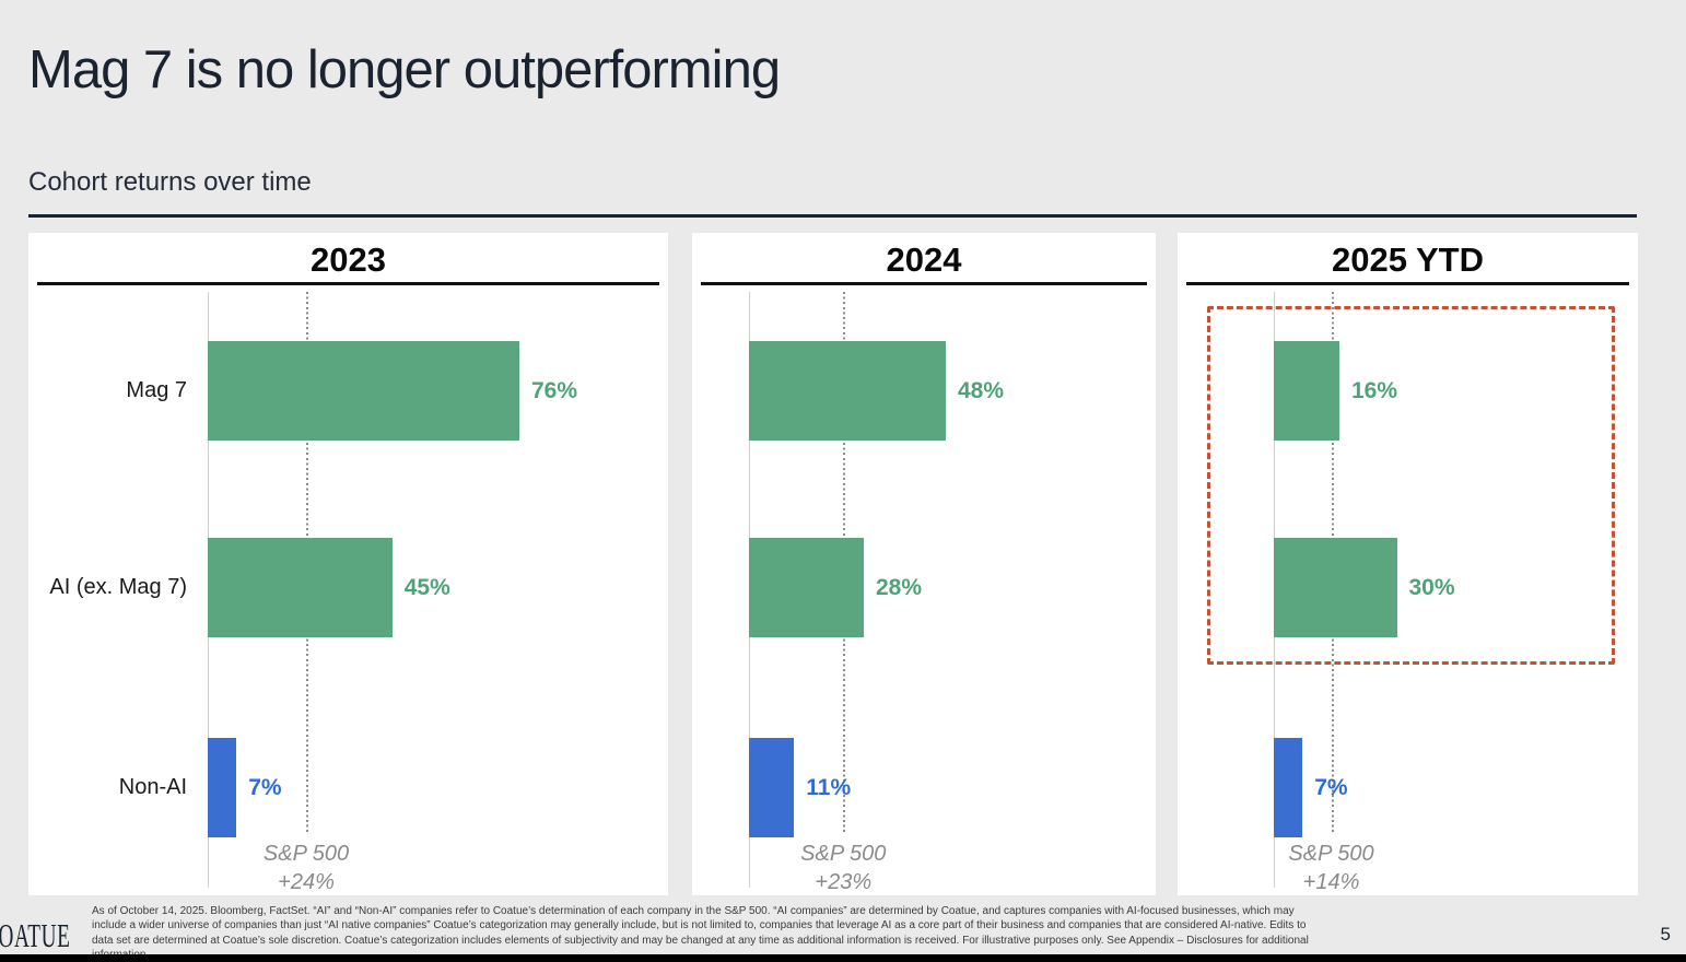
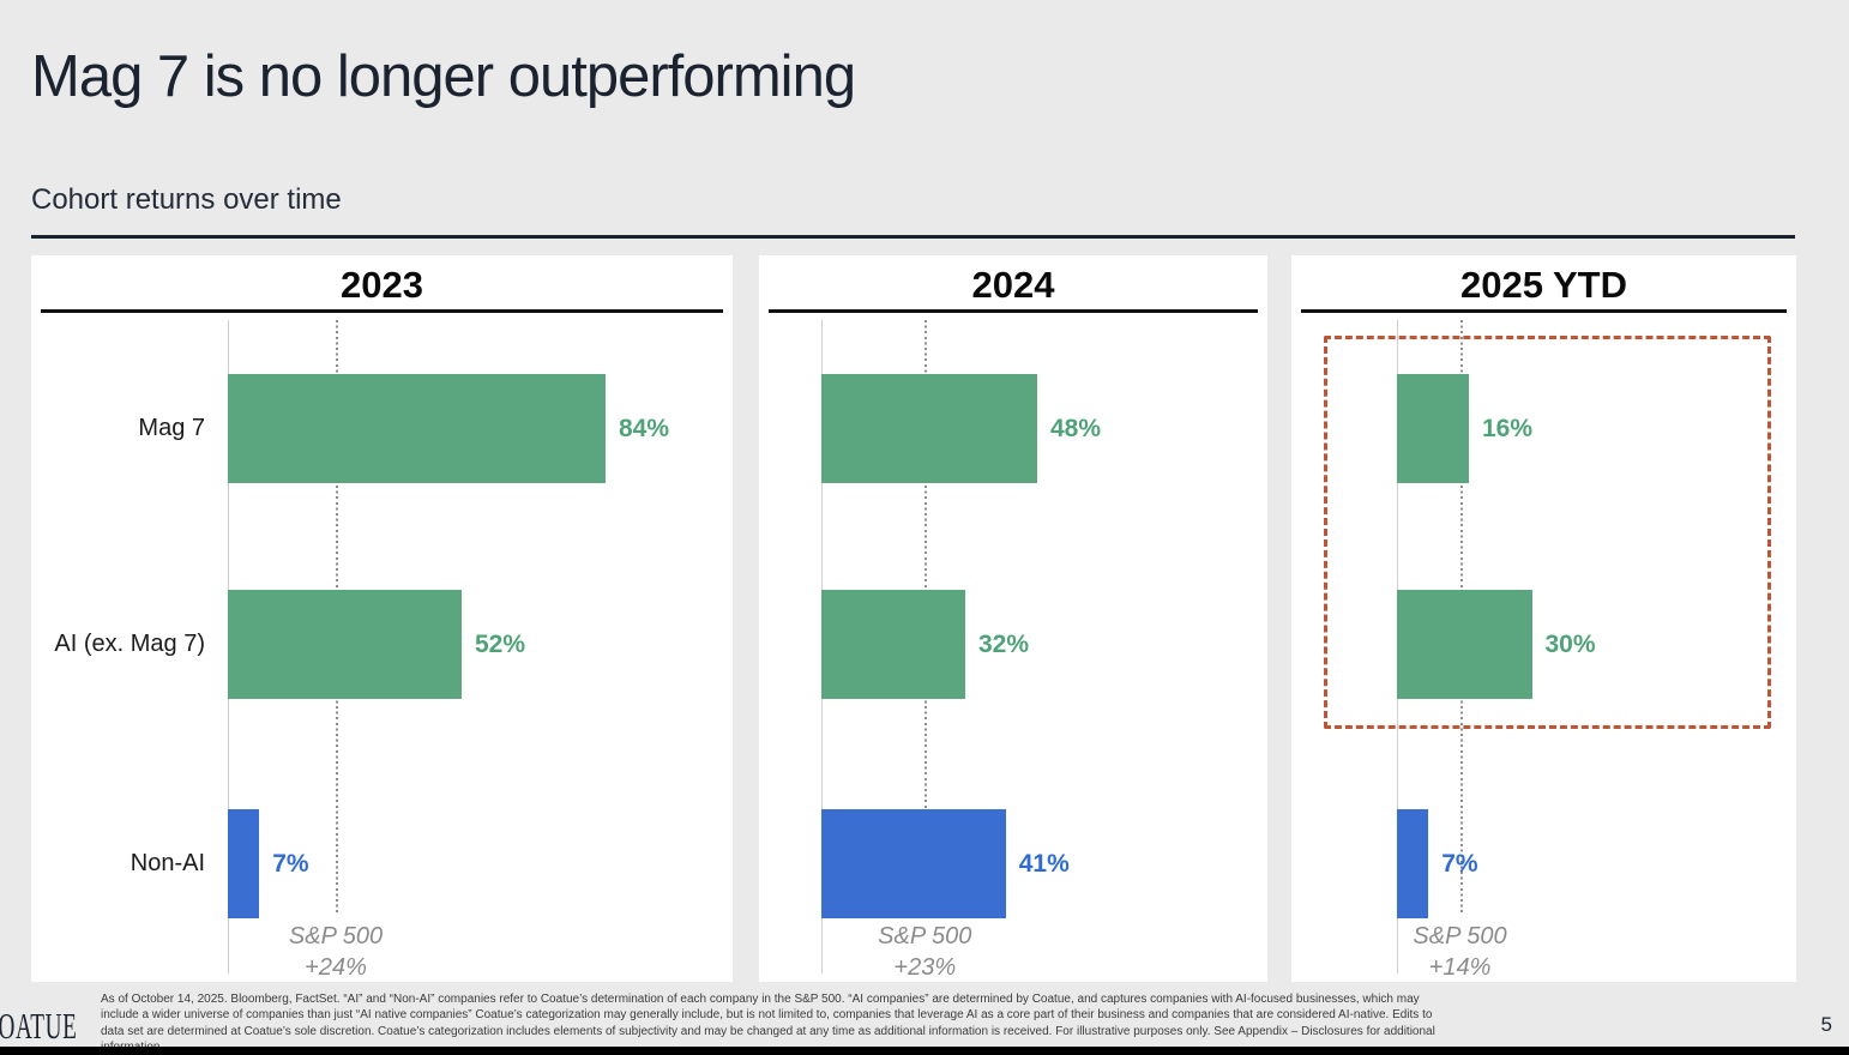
2023/Mag 7: 76% -> 84%
2023/AI (ex. Mag 7): 45% -> 52%
2024/AI (ex. Mag 7): 28% -> 32%
2024/Non-AI: 11% -> 41%
